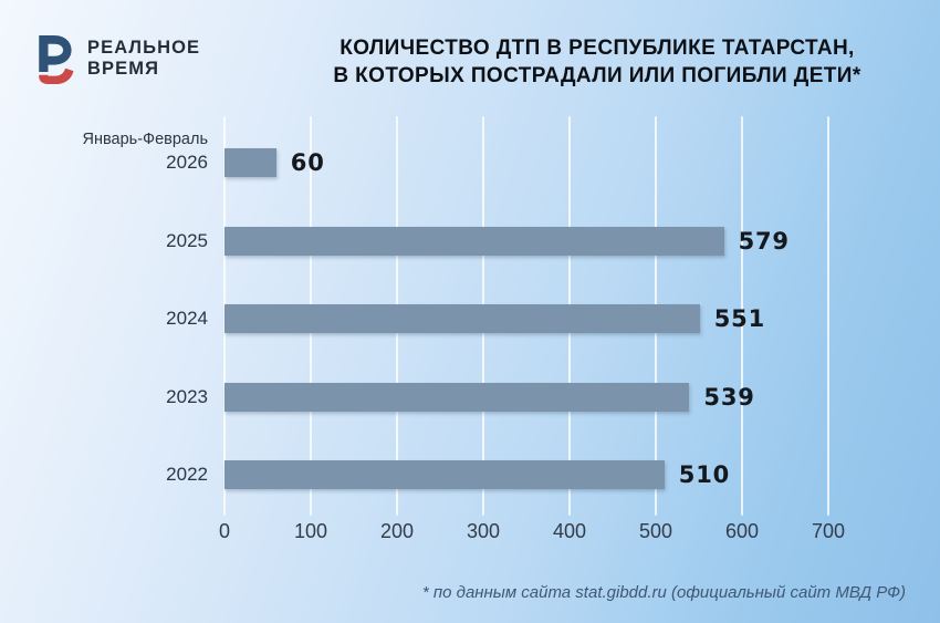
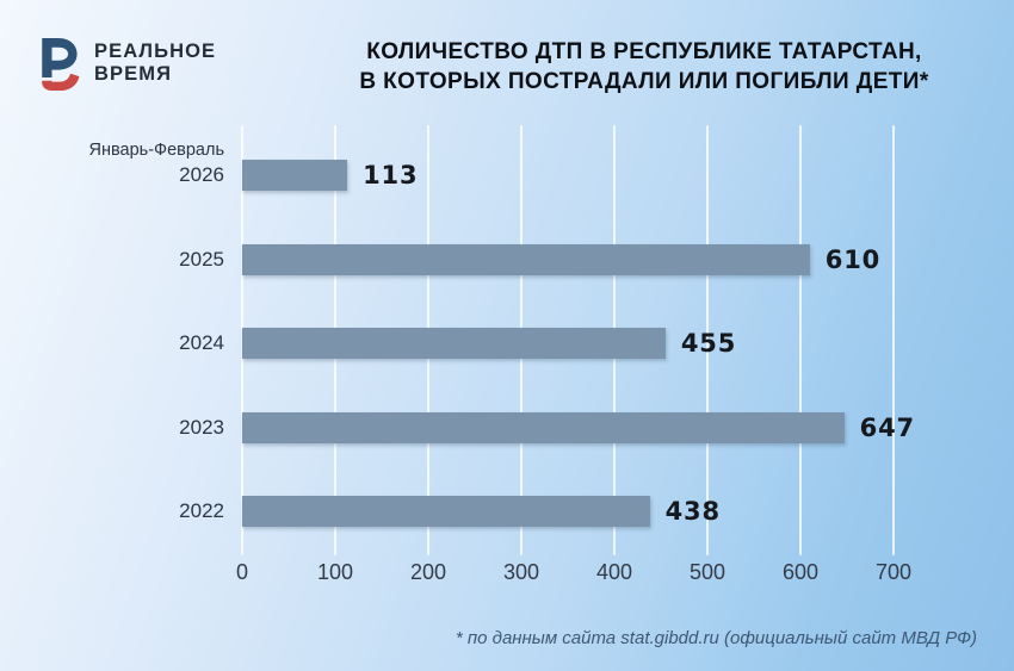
2026: 60 -> 113
2025: 579 -> 610
2024: 551 -> 455
2023: 539 -> 647
2022: 510 -> 438
